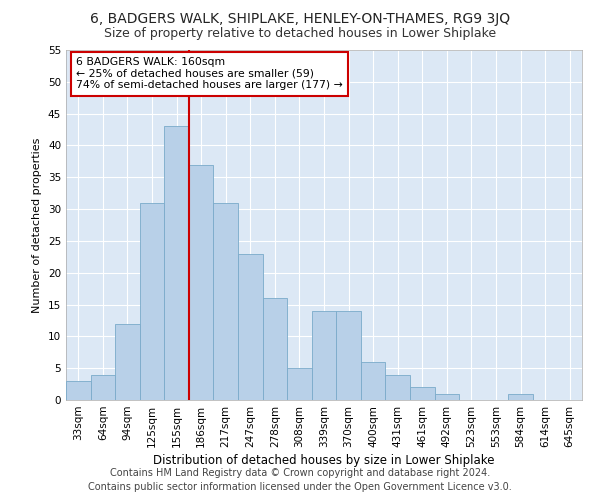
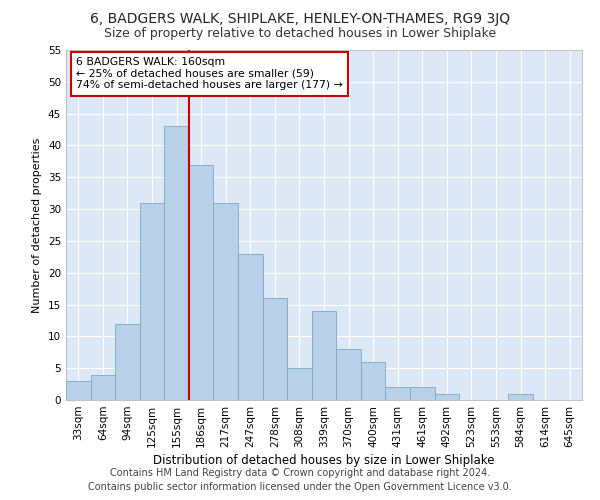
370sqm: 14 -> 8
431sqm: 4 -> 2
